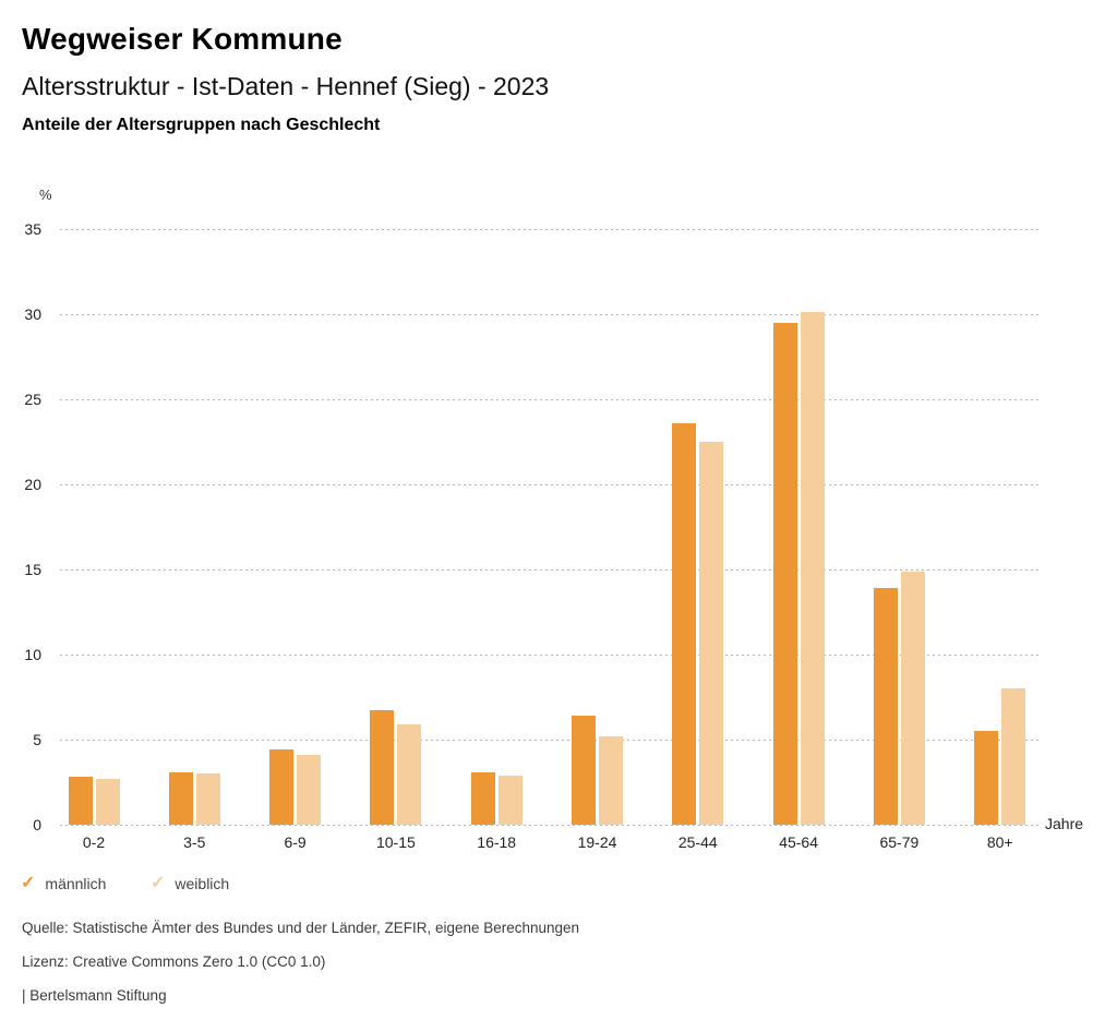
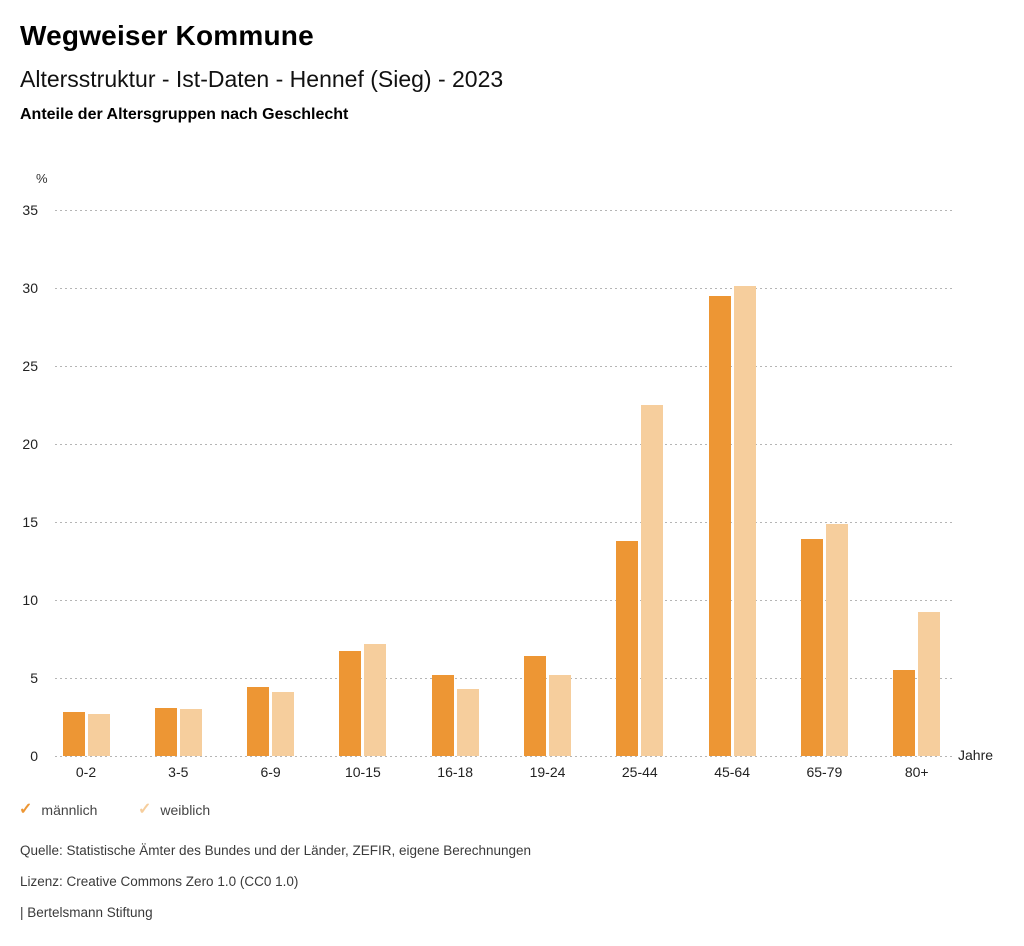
weiblich/10-15: 5.9 -> 7.2
männlich/16-18: 3.1 -> 5.2
weiblich/16-18: 2.9 -> 4.3
männlich/25-44: 23.6 -> 13.8
weiblich/80+: 8.0 -> 9.2
